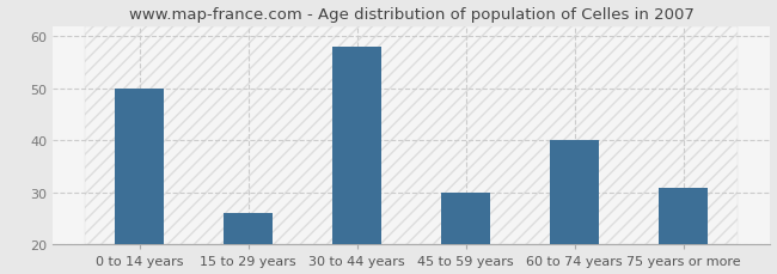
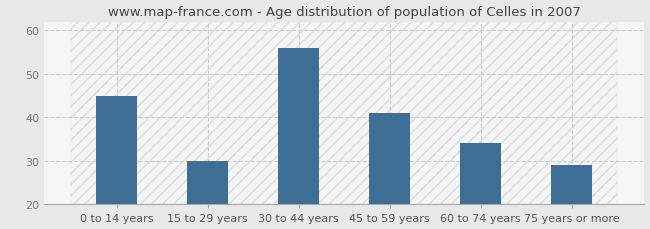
0 to 14 years: 50 -> 45
15 to 29 years: 26 -> 30
30 to 44 years: 58 -> 56
45 to 59 years: 30 -> 41
60 to 74 years: 40 -> 34
75 years or more: 31 -> 29
